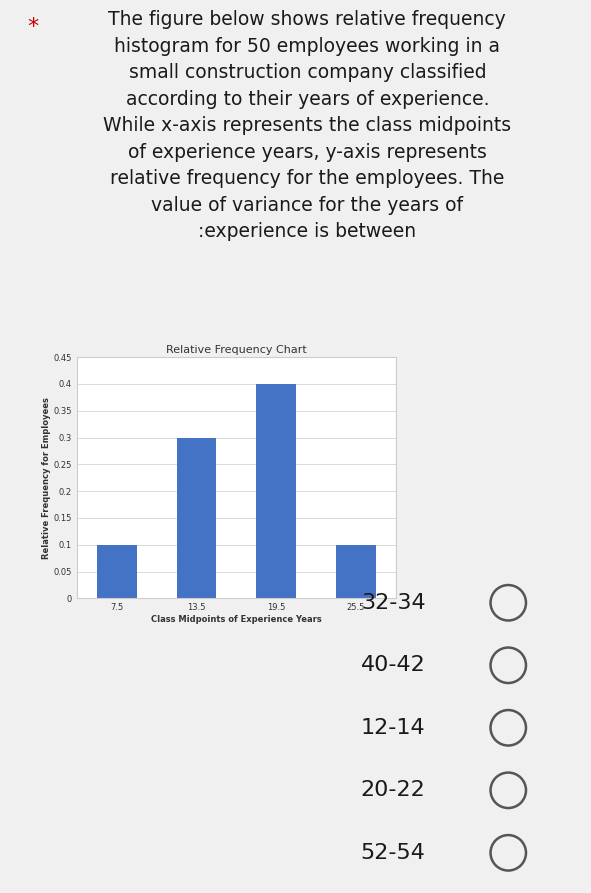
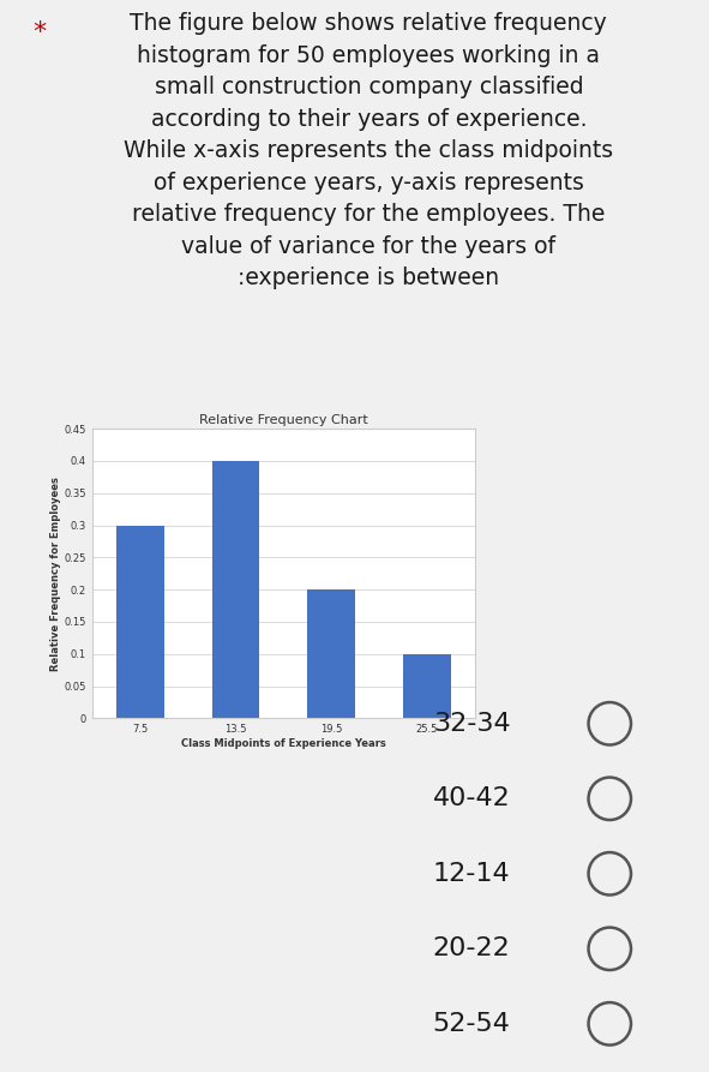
7.5: 0.1 -> 0.3
13.5: 0.3 -> 0.4
19.5: 0.4 -> 0.2
